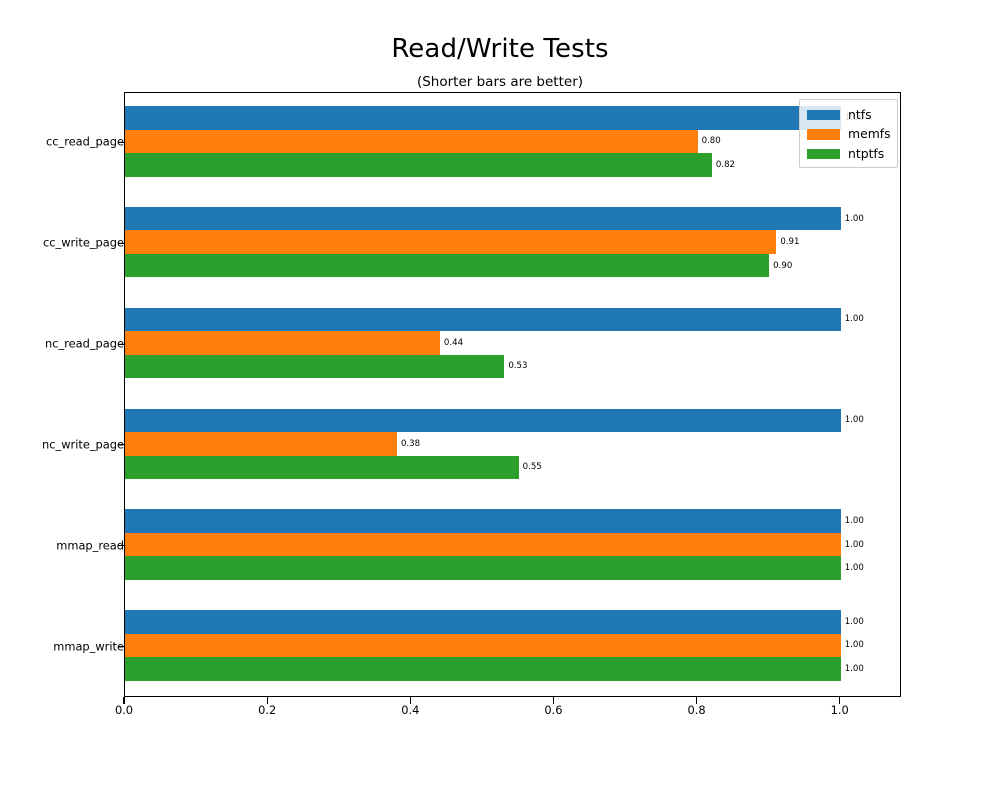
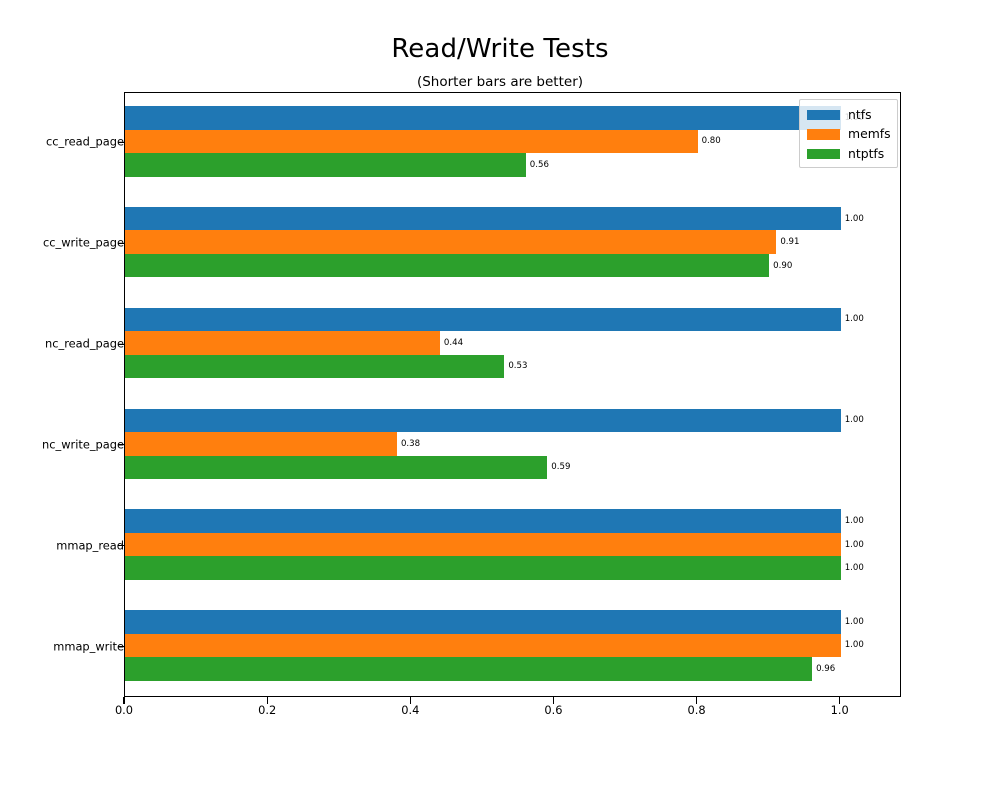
ntptfs/cc_read_page: 0.82 -> 0.56
ntptfs/nc_write_page: 0.55 -> 0.59
ntptfs/mmap_write: 1.00 -> 0.96
